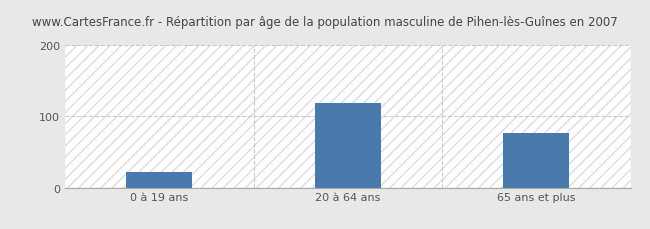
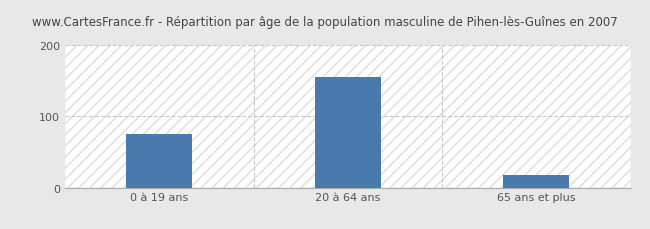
0 à 19 ans: 22 -> 75
20 à 64 ans: 118 -> 155
65 ans et plus: 76 -> 18
